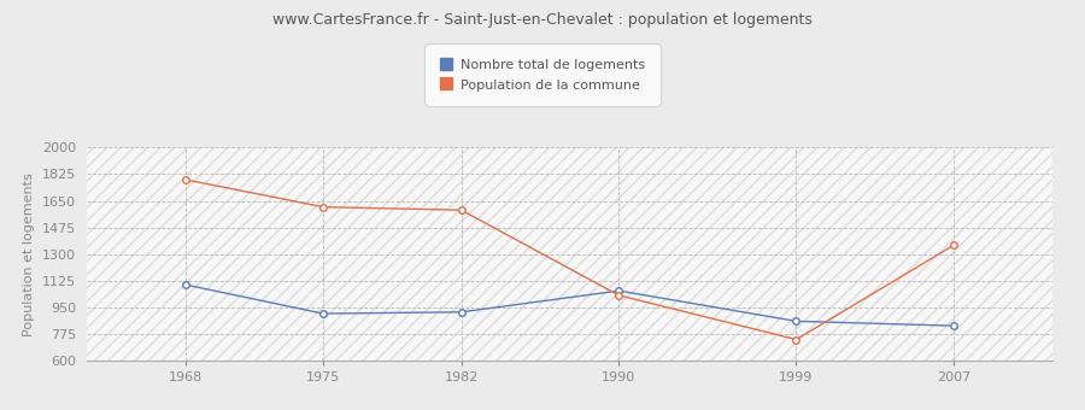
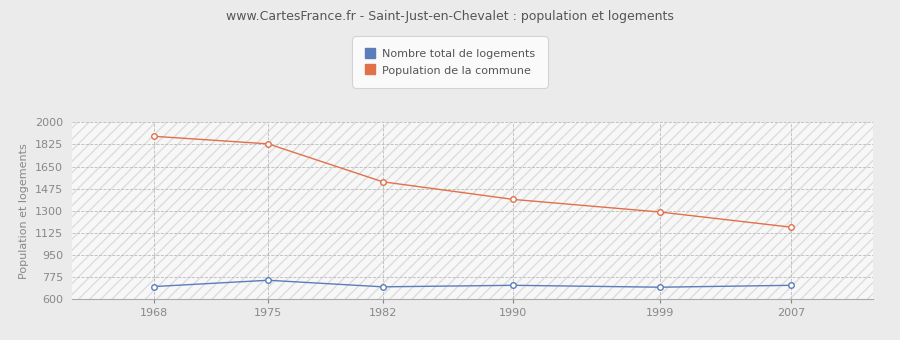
Nombre total de logements/1968: 1100 -> 700
Population de la commune/1968: 1790 -> 1890
Nombre total de logements/1975: 910 -> 750
Population de la commune/1975: 1610 -> 1830
Nombre total de logements/1982: 920 -> 700
Population de la commune/1982: 1590 -> 1530
Nombre total de logements/1990: 1060 -> 710
Population de la commune/1990: 1030 -> 1390
Nombre total de logements/1999: 860 -> 700
Population de la commune/1999: 740 -> 1290
Nombre total de logements/2007: 830 -> 710
Population de la commune/2007: 1360 -> 1170
